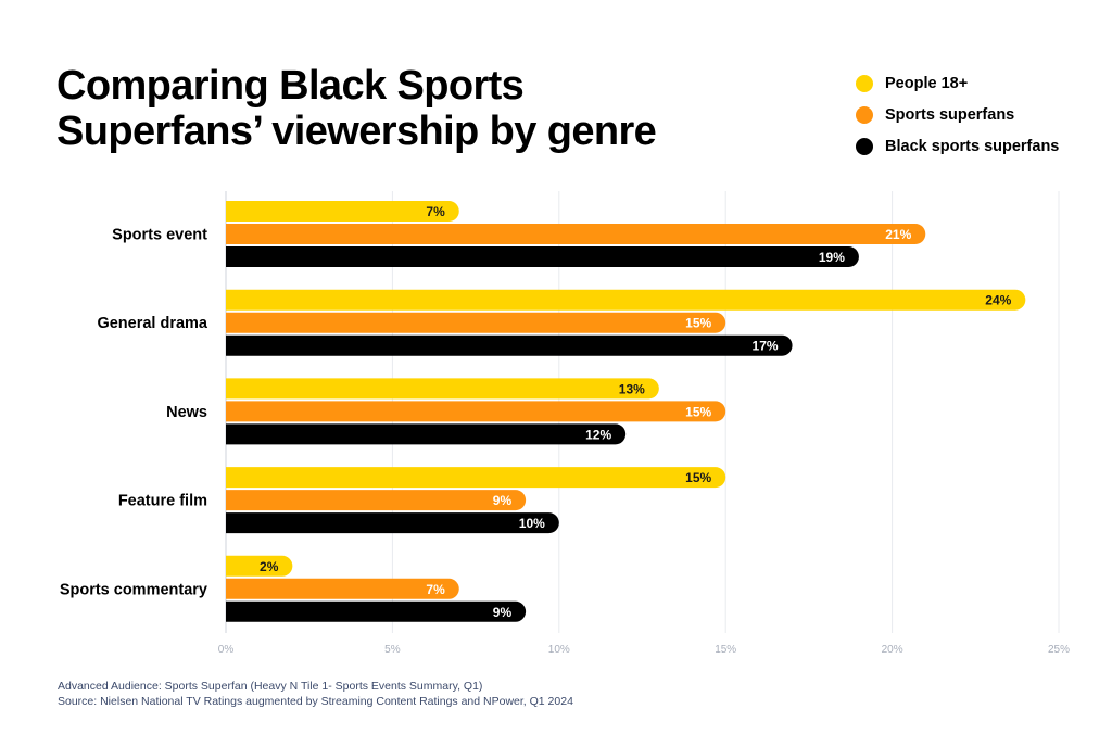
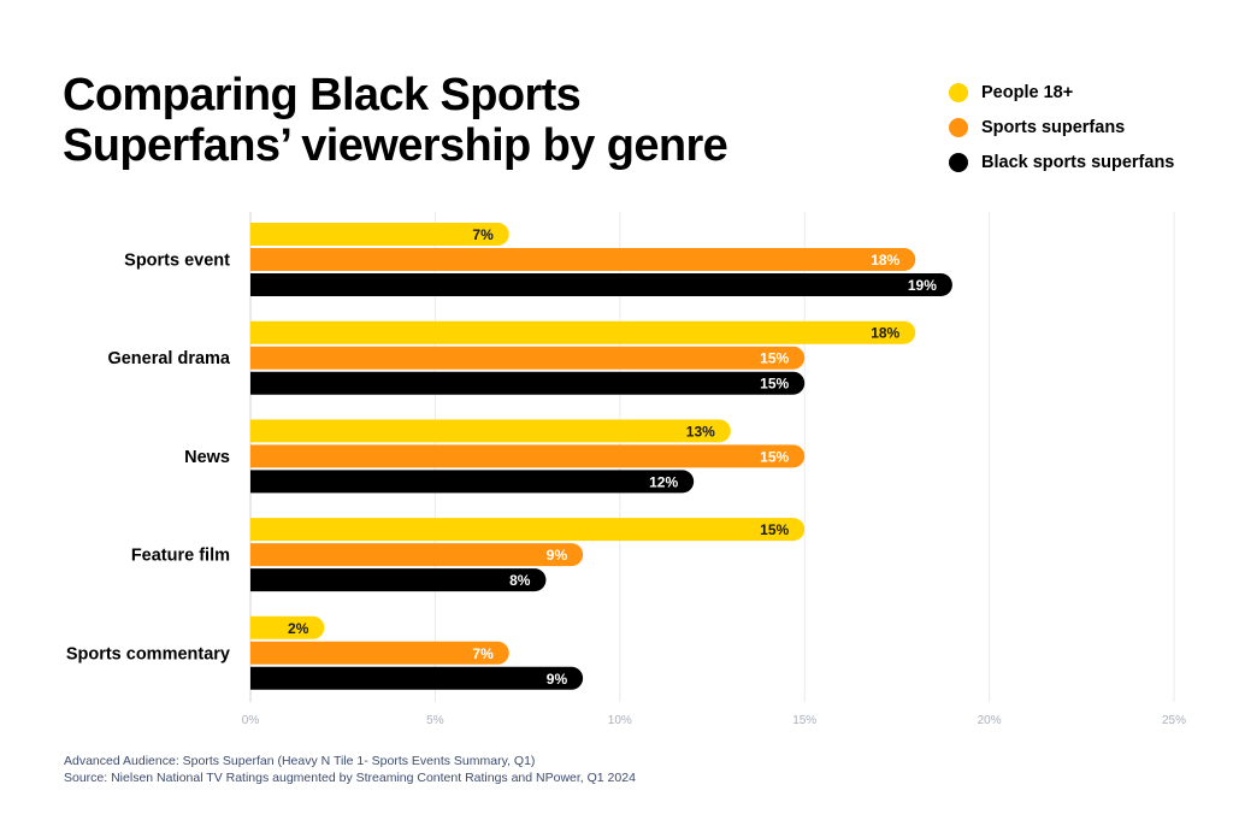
Sports superfans/Sports event: 21% -> 18%
People 18+/General drama: 24% -> 18%
Black sports superfans/General drama: 17% -> 15%
Black sports superfans/Feature film: 10% -> 8%
